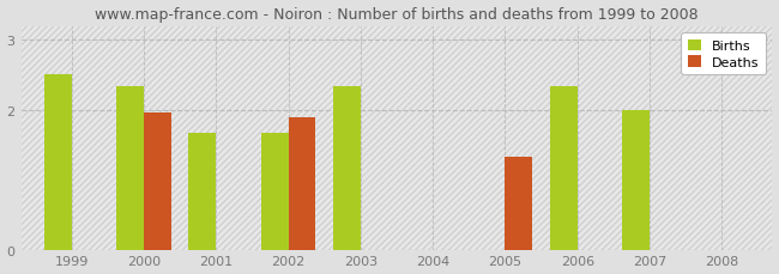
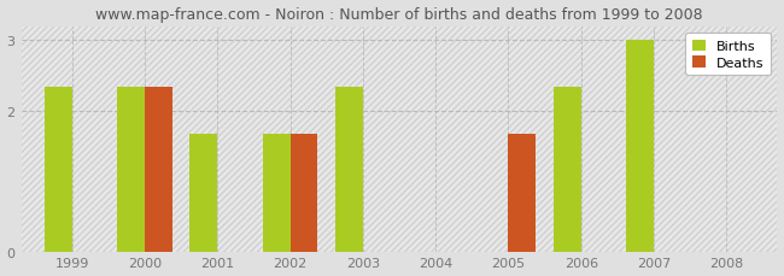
Births/1999: 2.50 -> 2.33
Deaths/2000: 1.96 -> 2.33
Deaths/2002: 1.90 -> 1.67
Deaths/2005: 1.32 -> 1.67
Births/2007: 2.00 -> 3.00
